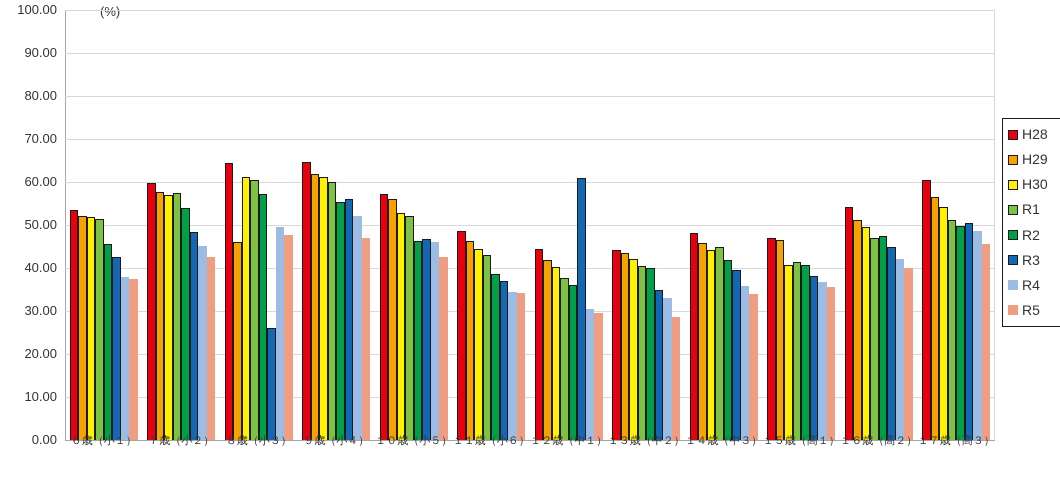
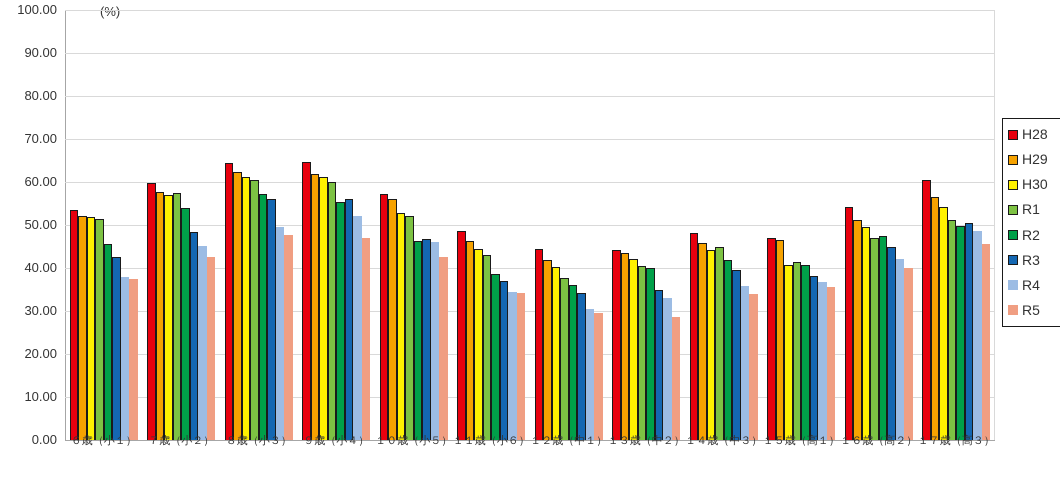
H29/８歳（小３）: 46 -> 62
R3/８歳（小３）: 26 -> 56
R3/１２歳（中１）: 61 -> 34
